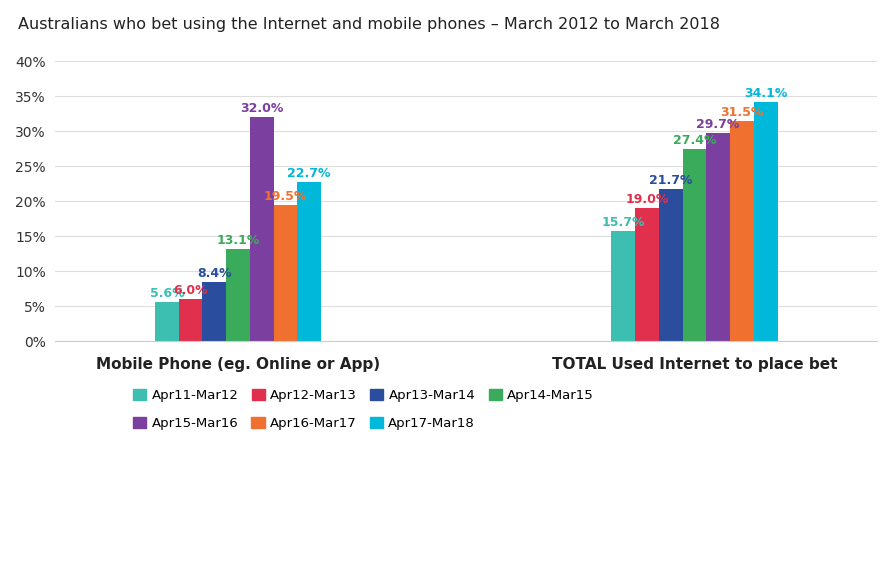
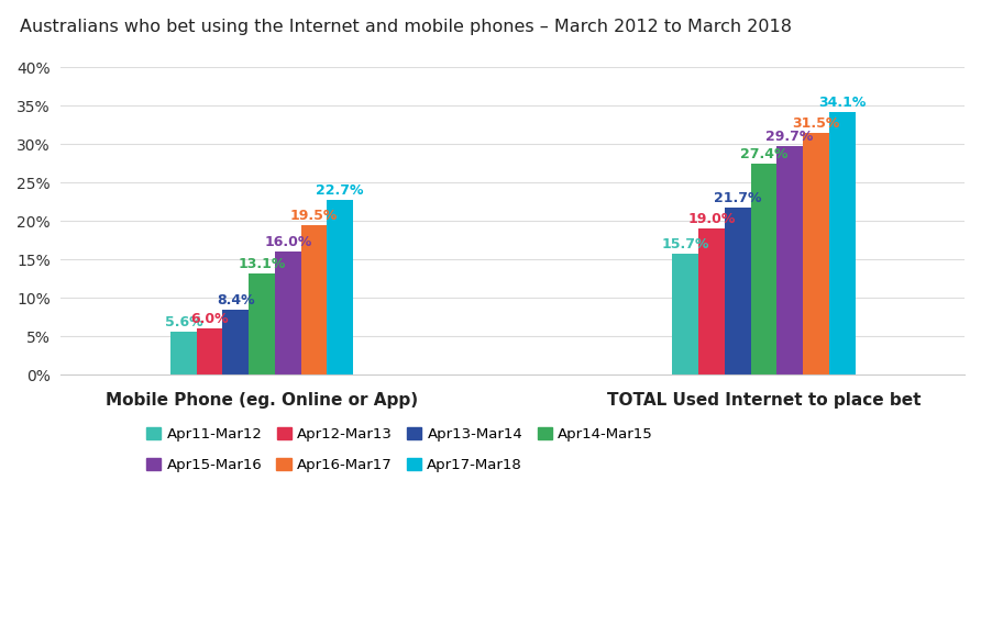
Apr15-Mar16/Mobile Phone (eg. Online or App): 32.0% -> 16.0%
